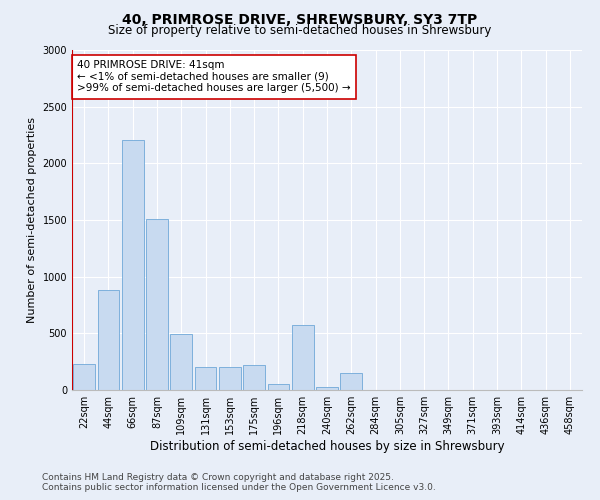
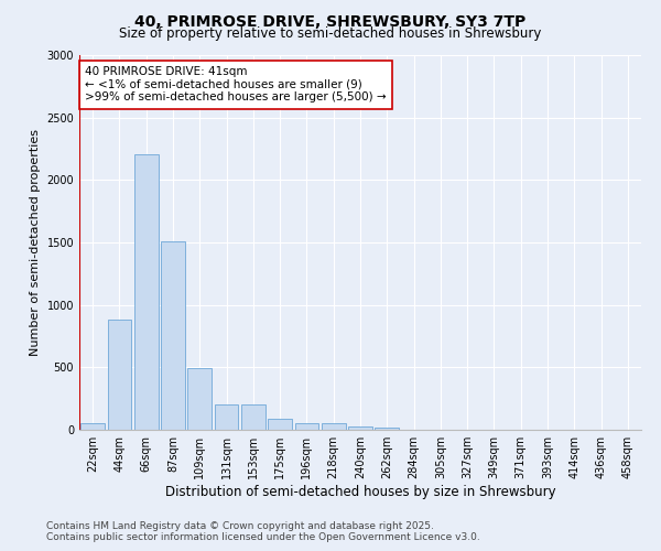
22sqm: 230 -> 50
175sqm: 220 -> 90
218sqm: 570 -> 50
262sqm: 150 -> 20
